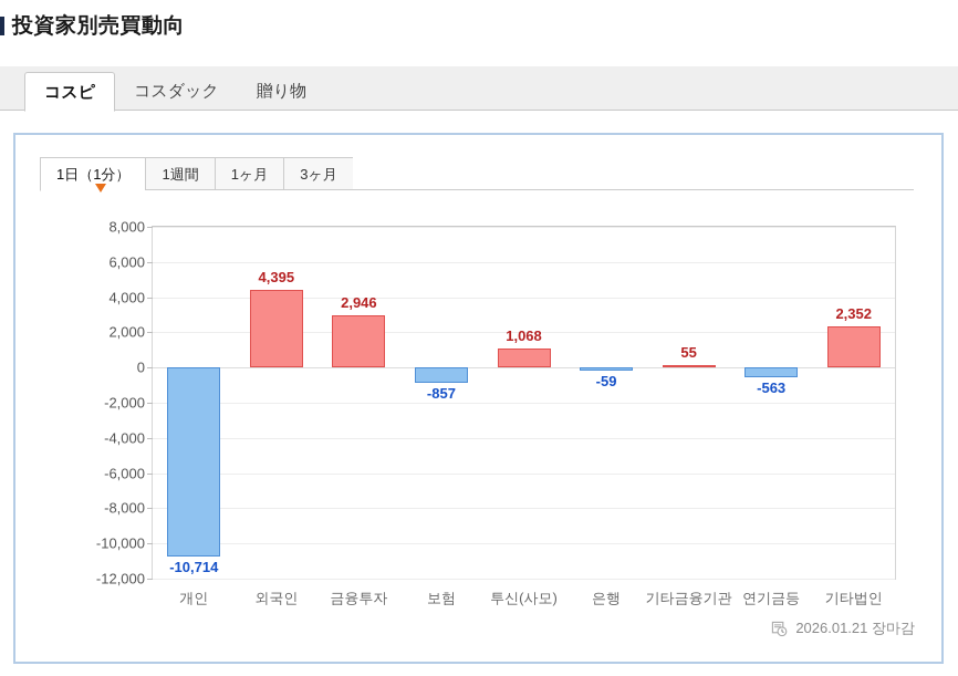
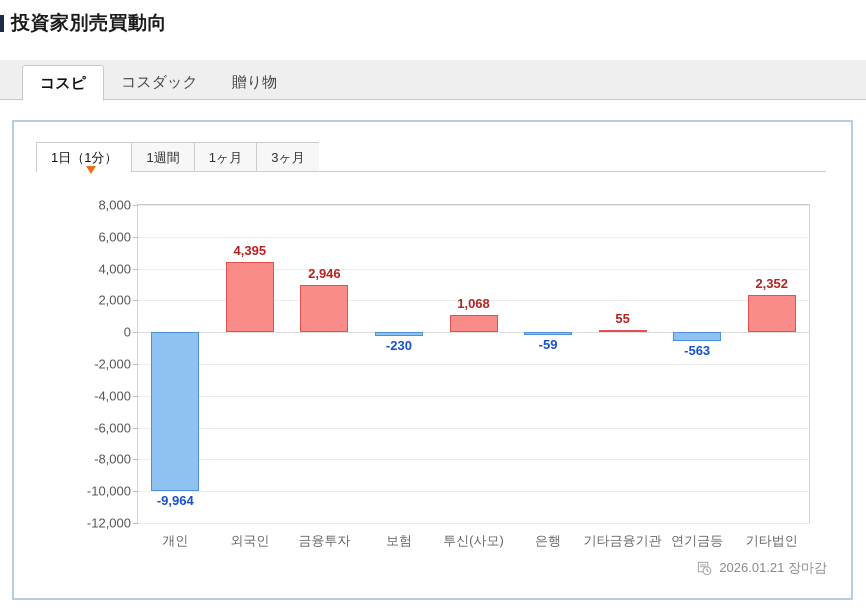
개인: -10,714 -> -9,964
보험: -857 -> -230
